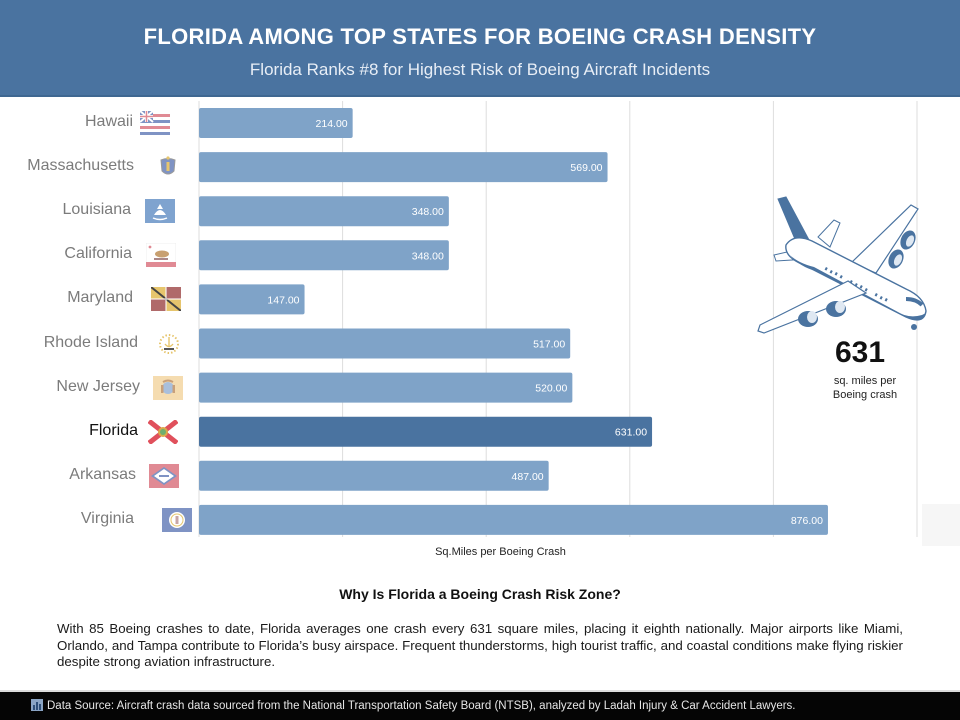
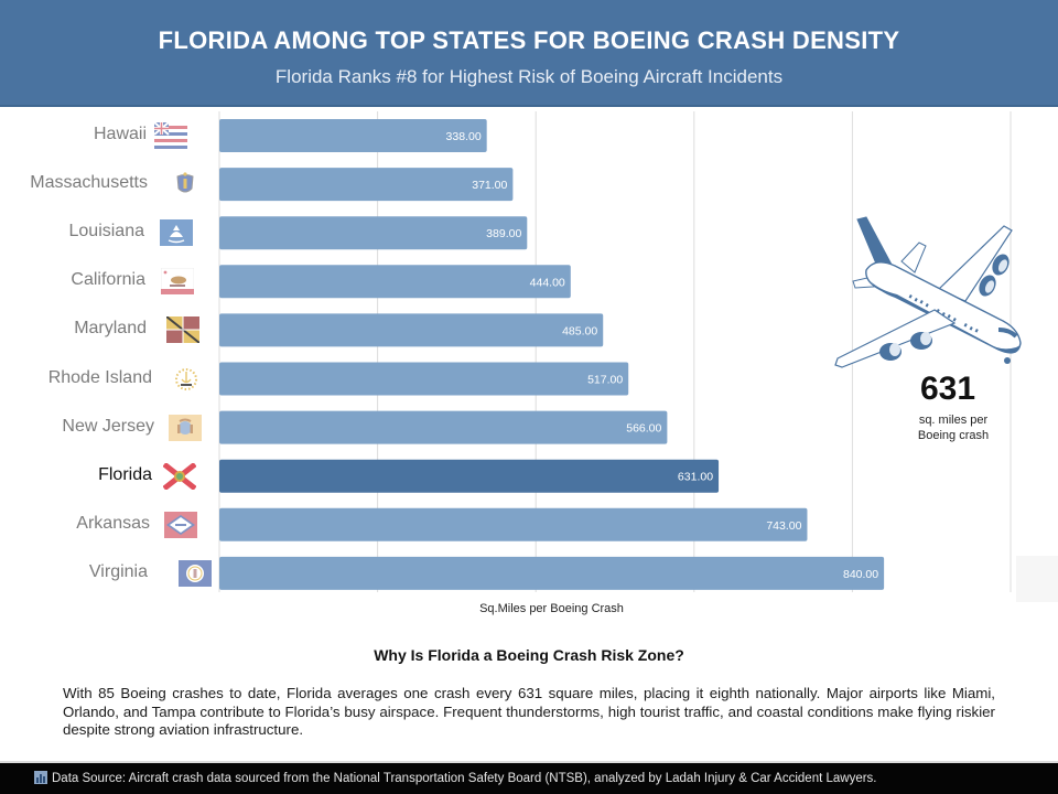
Hawaii: 214.00 -> 338.00
Massachusetts: 569.00 -> 371.00
Louisiana: 348.00 -> 389.00
California: 348.00 -> 444.00
Maryland: 147.00 -> 485.00
New Jersey: 520.00 -> 566.00
Arkansas: 487.00 -> 743.00
Virginia: 876.00 -> 840.00
